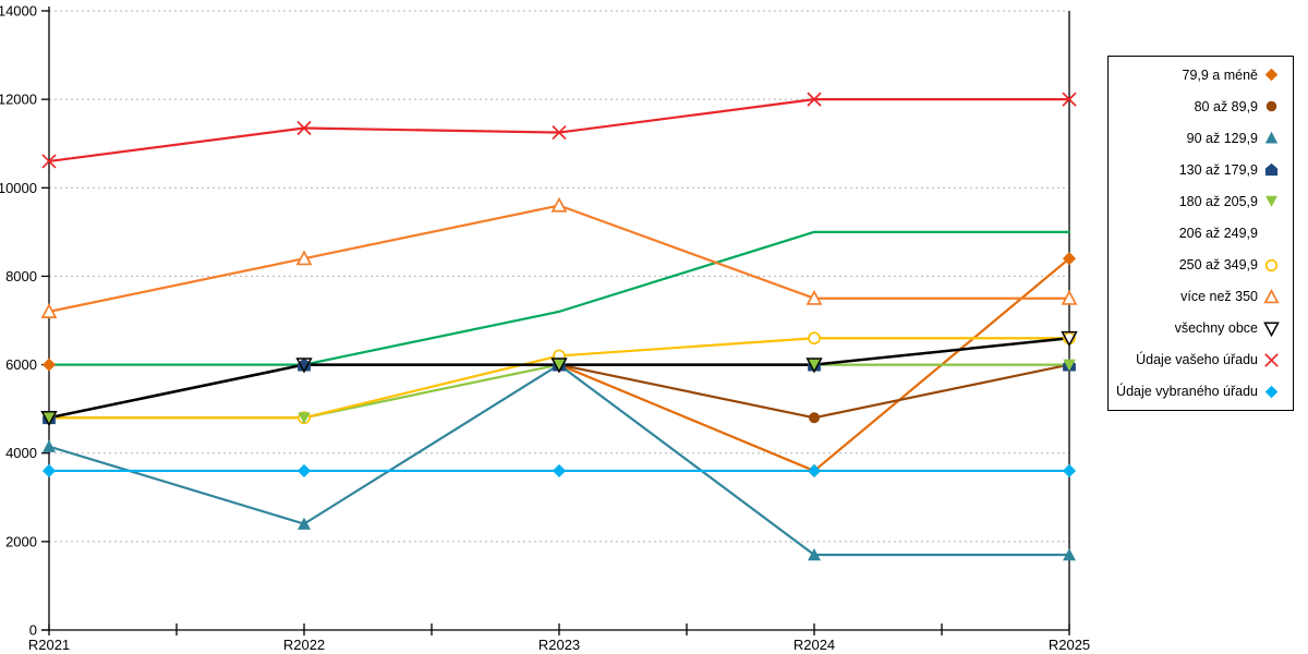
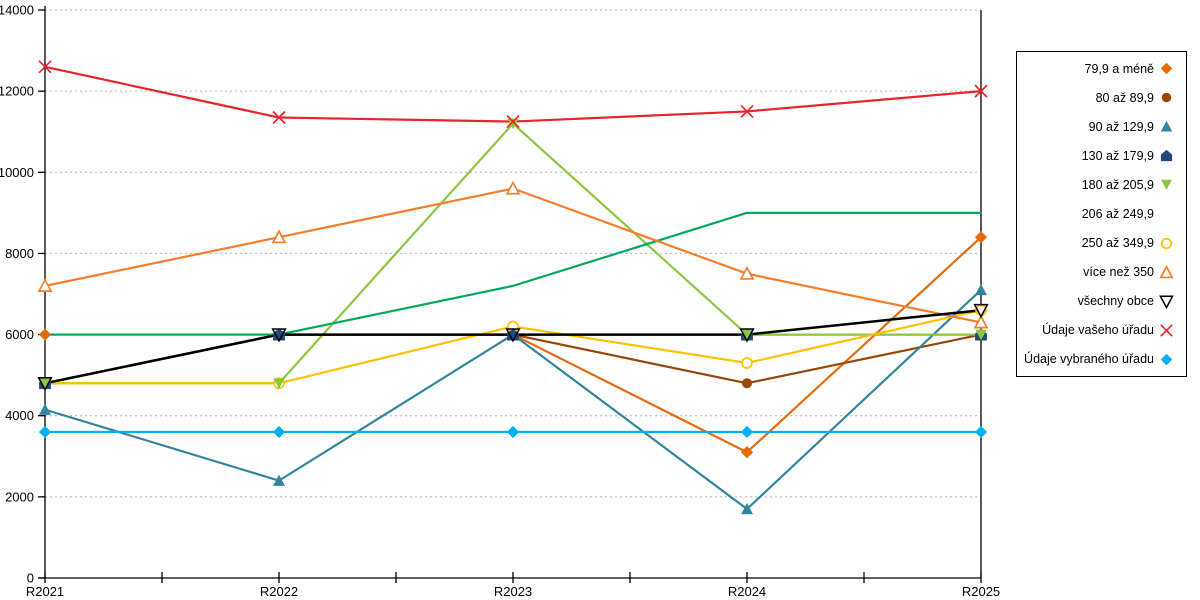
Údaje vašeho úřadu/R2021: 10600 -> 12600
180 až 205,9/R2023: 6000 -> 11200
79,9 a méně/R2024: 3600 -> 3100
250 až 349,9/R2024: 6600 -> 5300
Údaje vašeho úřadu/R2024: 12000 -> 11500
90 až 129,9/R2025: 1700 -> 7100
více než 350/R2025: 7500 -> 6300
